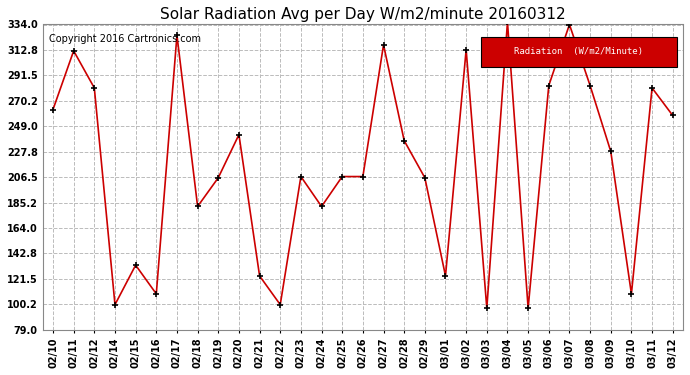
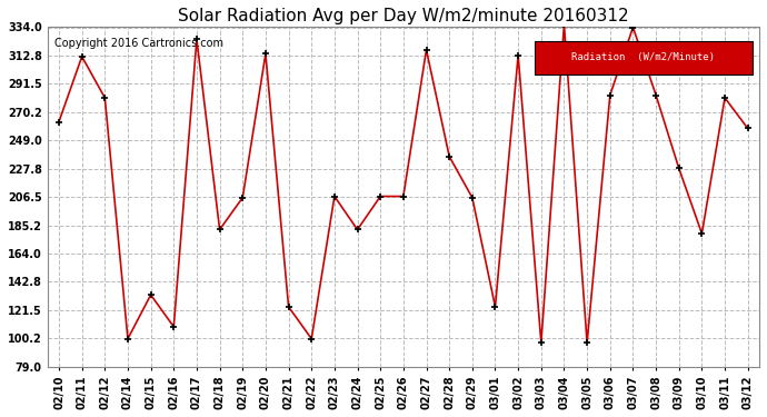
02/20: 242 -> 314
03/10: 109 -> 179
